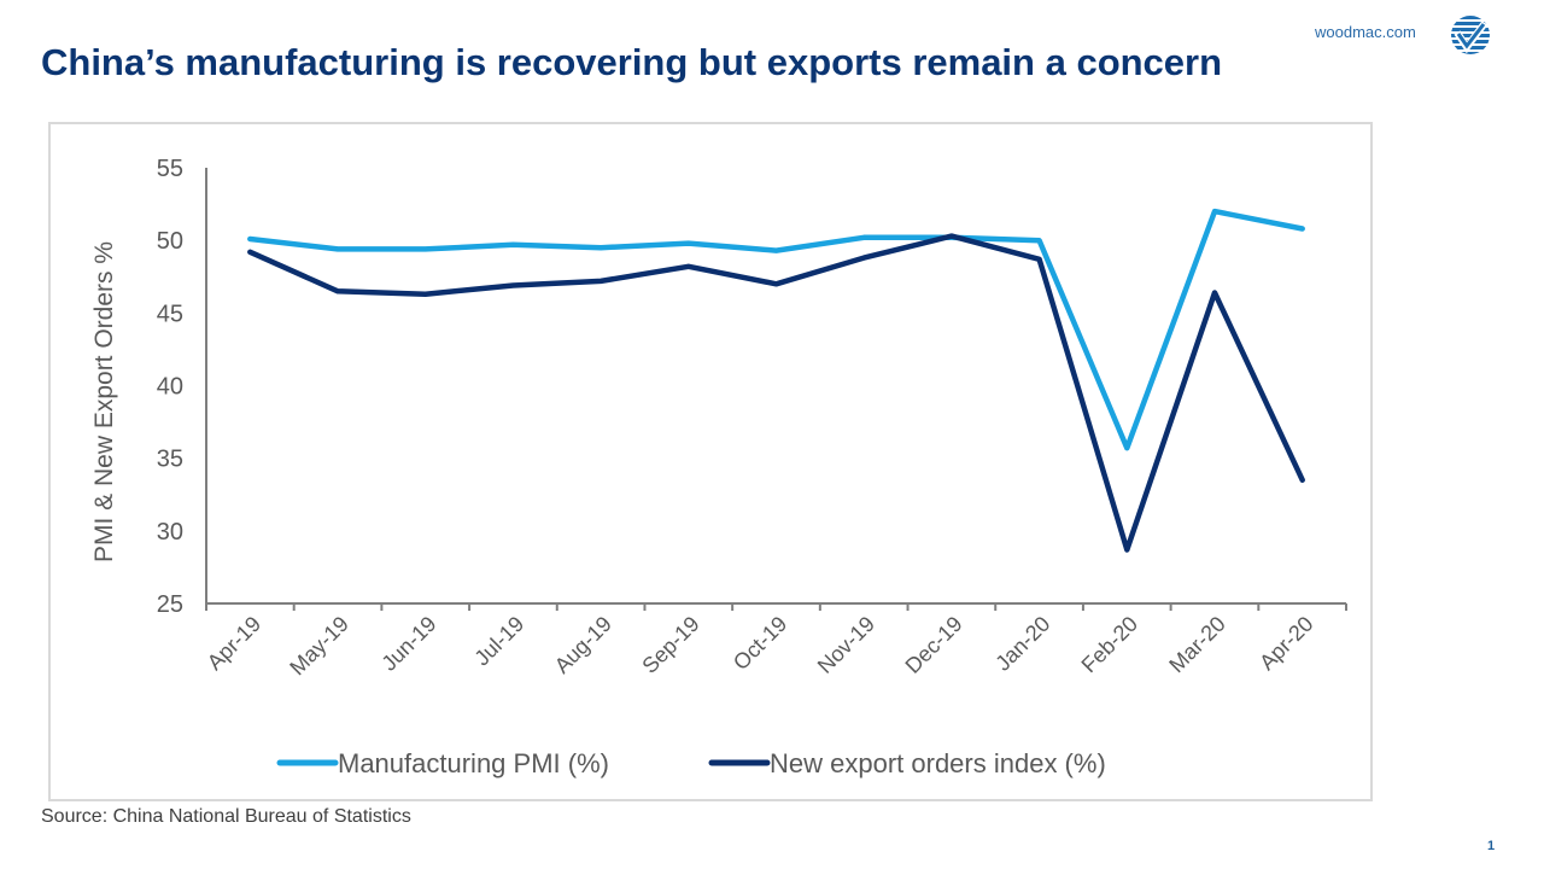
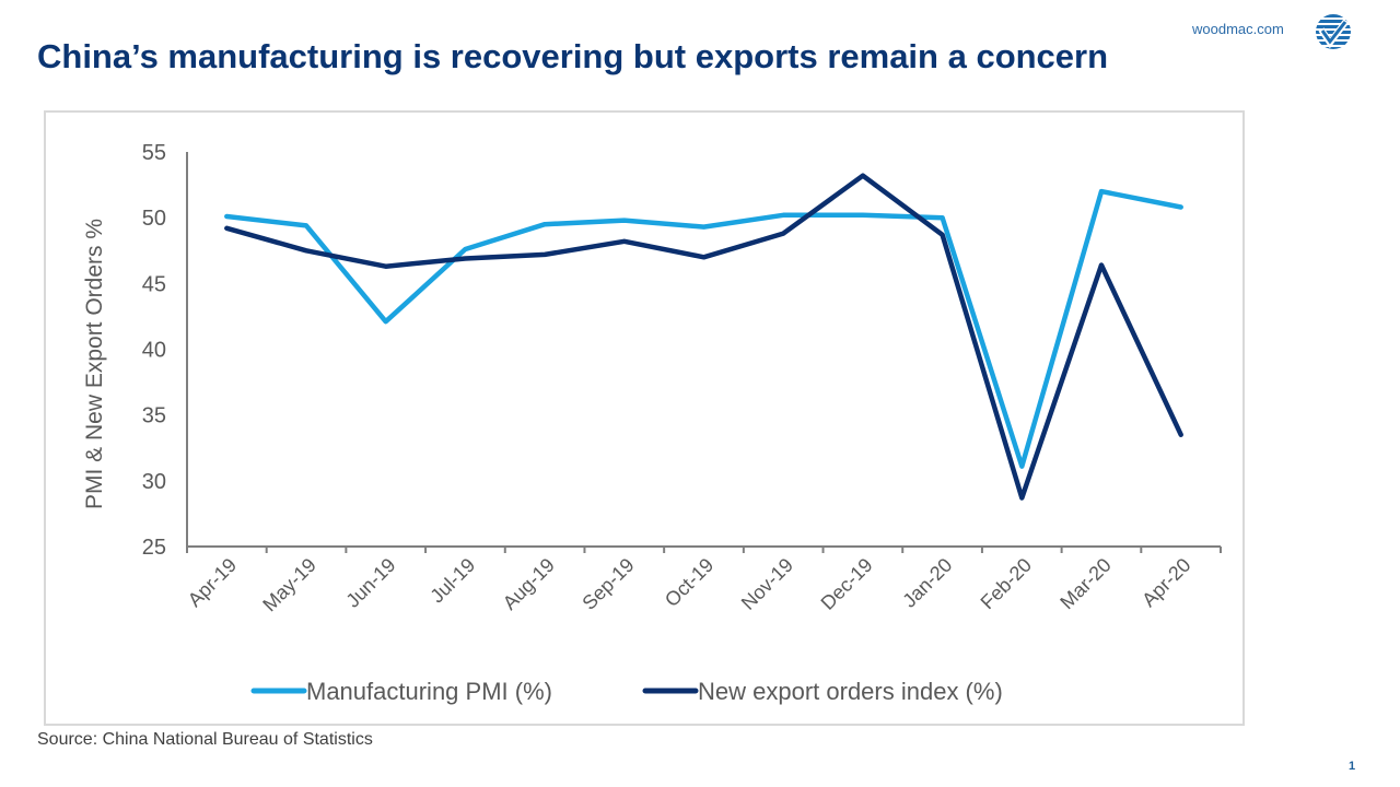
New export orders index (%)/May-19: 46.5 -> 47.5
Manufacturing PMI (%)/Jun-19: 49.4 -> 42.1
Manufacturing PMI (%)/Jul-19: 49.7 -> 47.6
New export orders index (%)/Dec-19: 50.3 -> 53.2
Manufacturing PMI (%)/Feb-20: 35.7 -> 31.1
